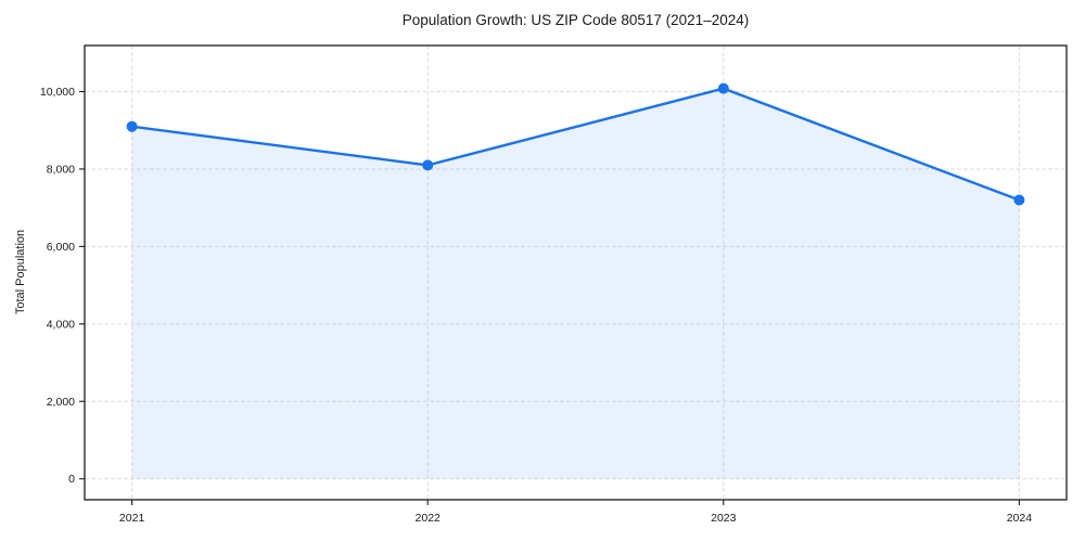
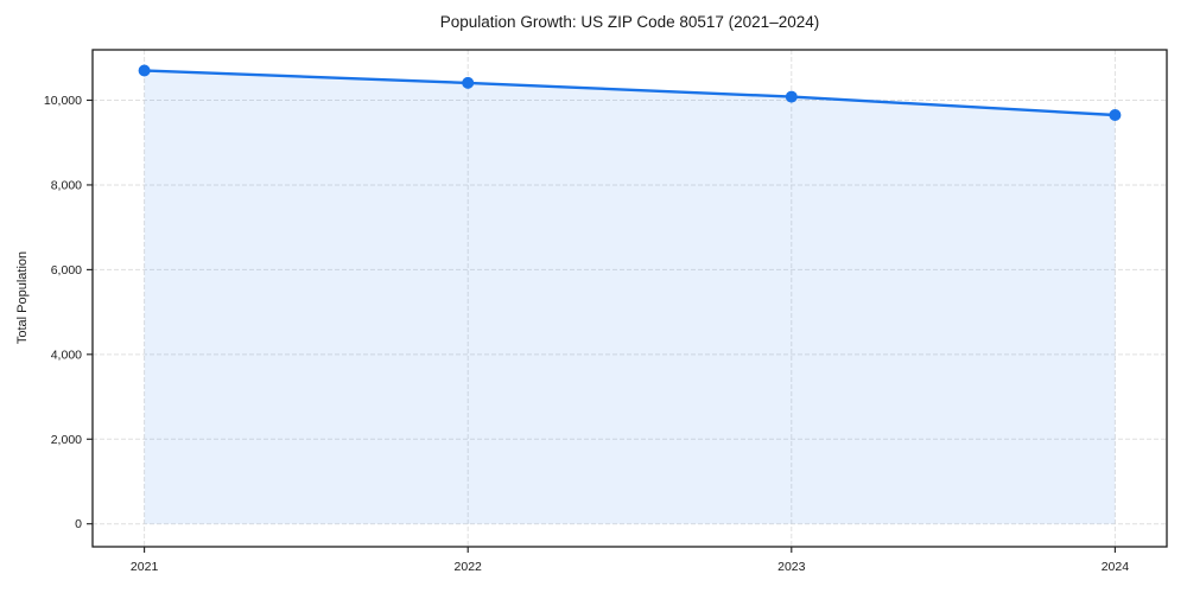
2021: 9100 -> 10700
2022: 8100 -> 10400
2024: 7200 -> 9600
